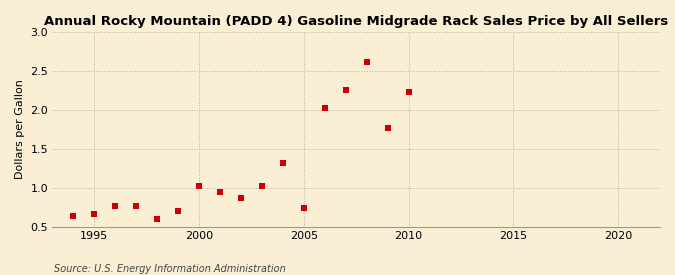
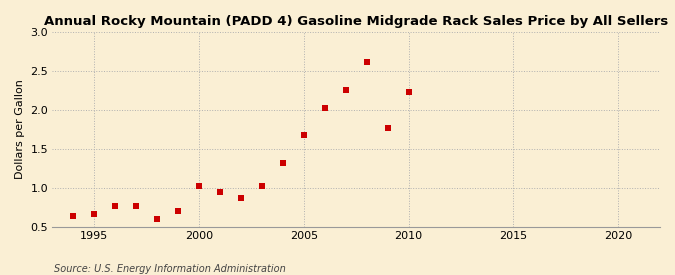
2005: 0.74 -> 1.68
